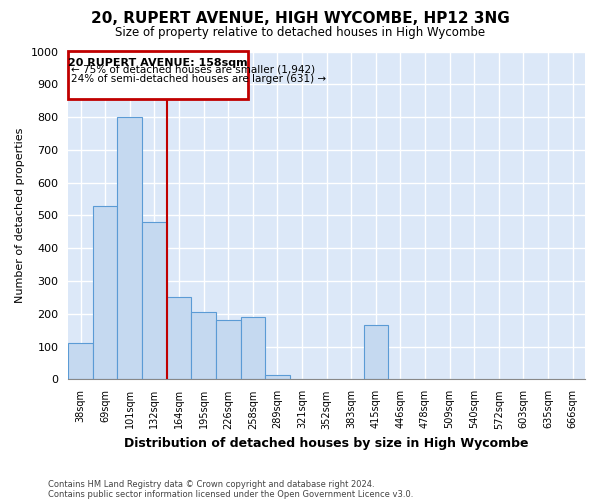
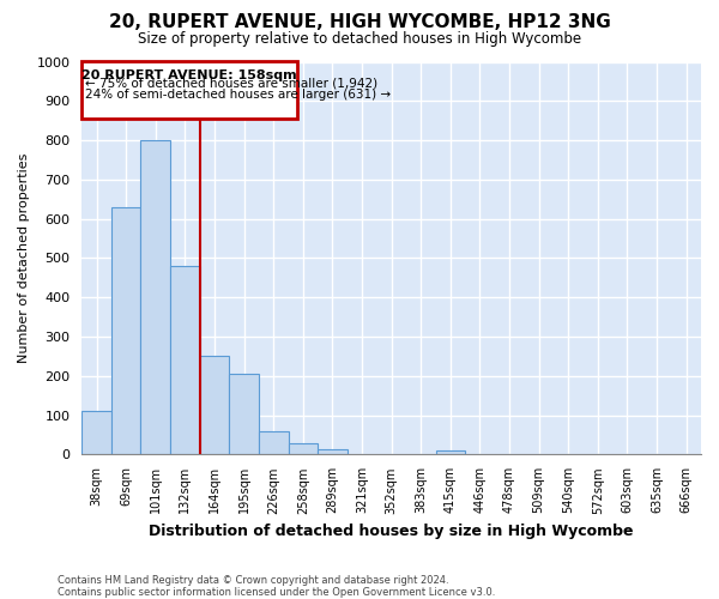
69sqm: 530 -> 630
226sqm: 180 -> 60
258sqm: 190 -> 28
415sqm: 165 -> 10
